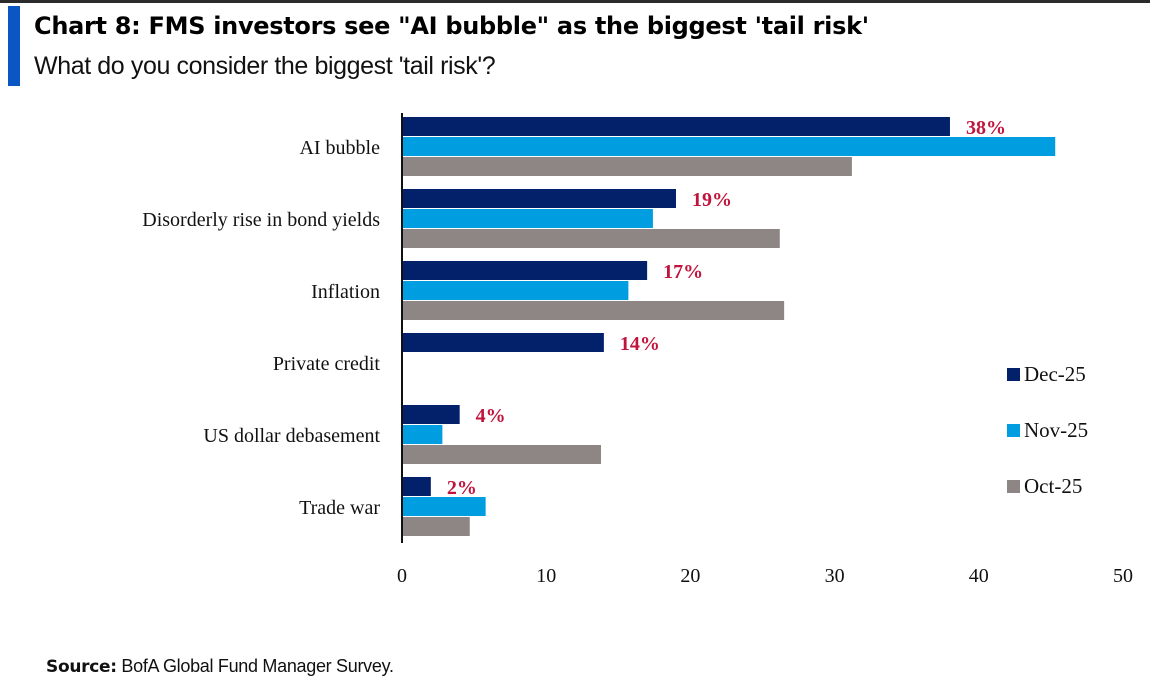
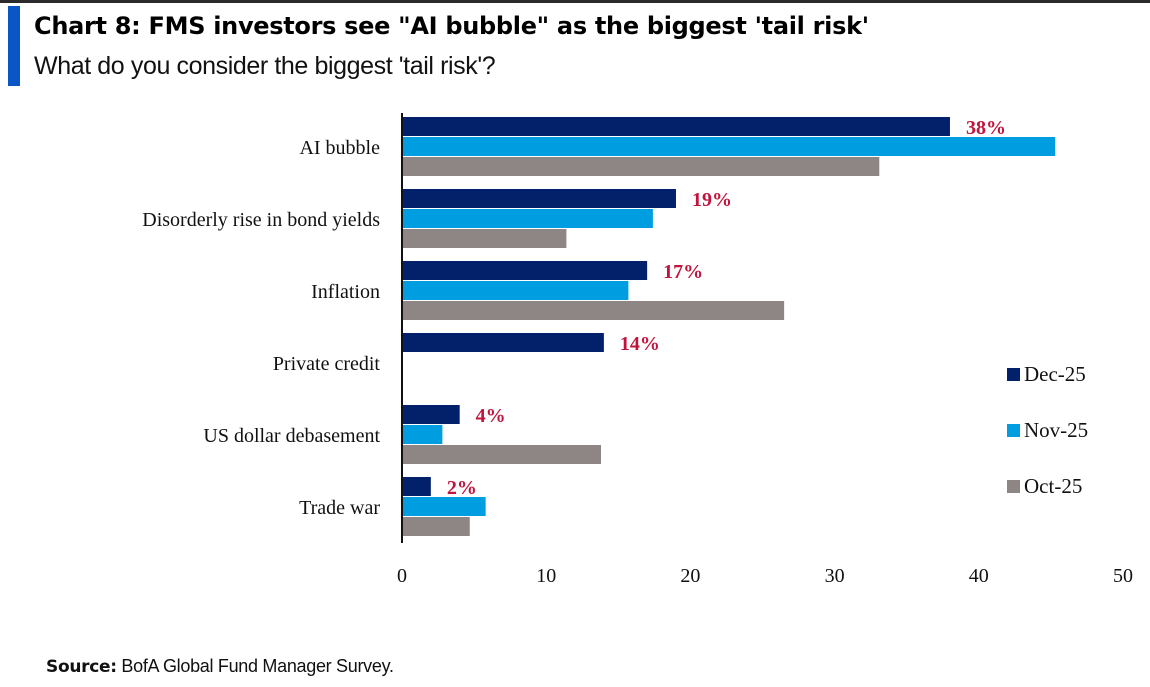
Oct-25/AI bubble: 31.2 -> 33.1
Oct-25/Disorderly rise in bond yields: 26.2 -> 11.4
